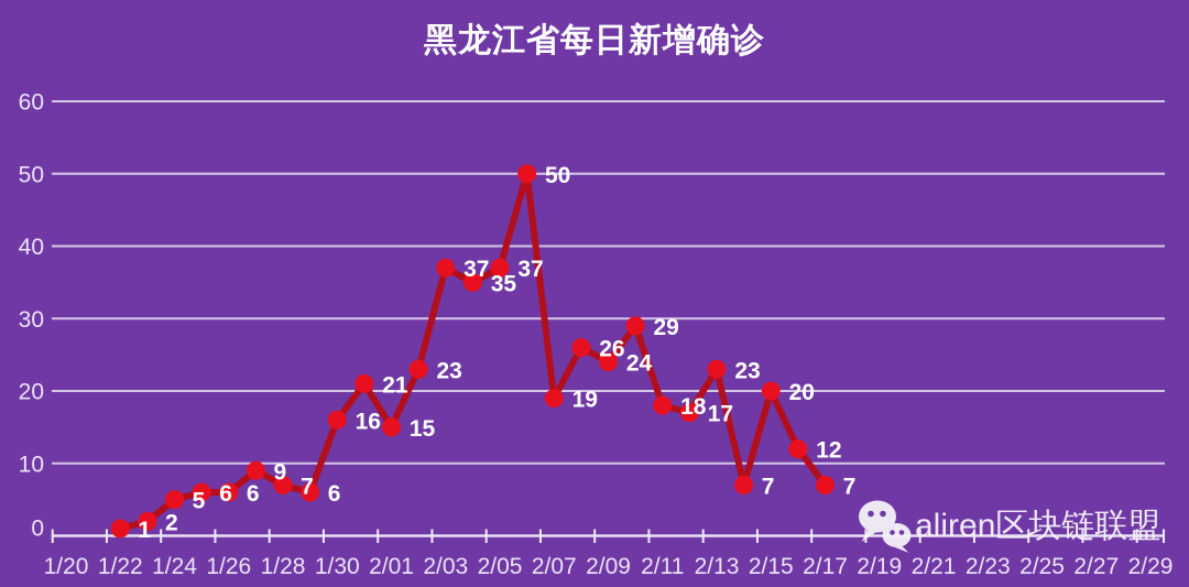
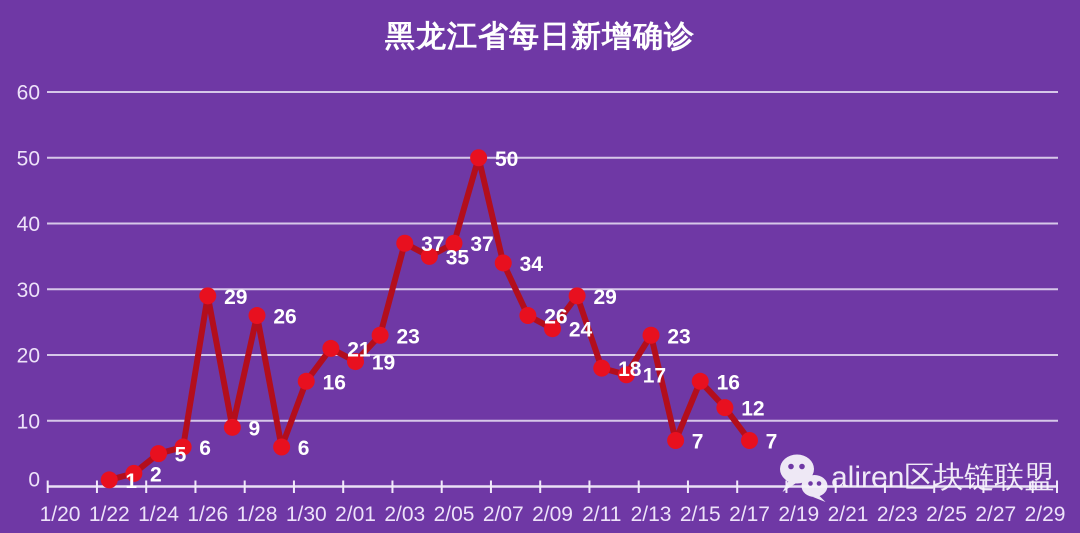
1/26: 6 -> 29
1/28: 7 -> 26
2/01: 15 -> 19
2/07: 19 -> 34
2/15: 20 -> 16
